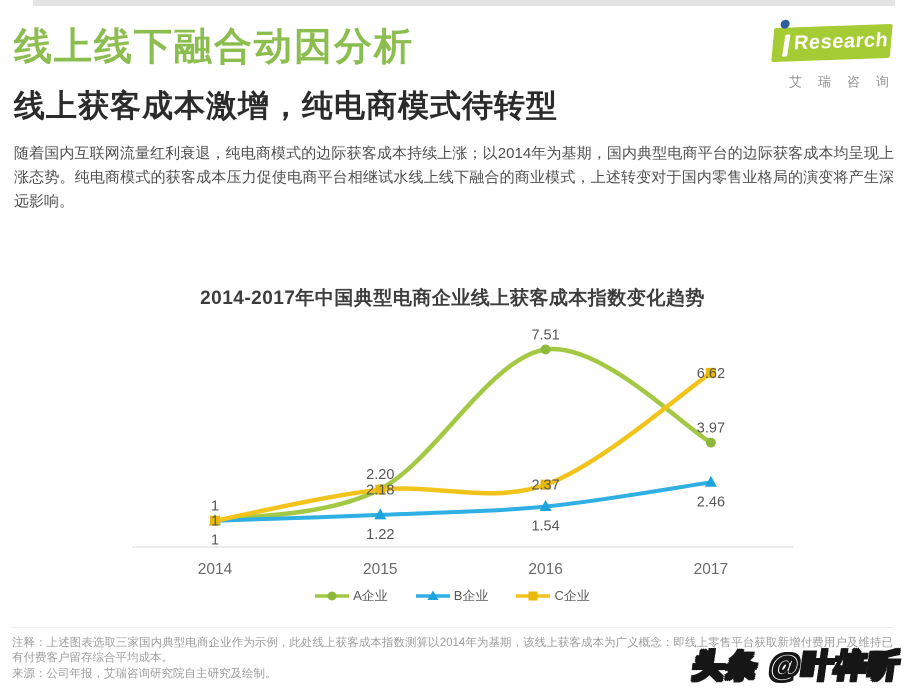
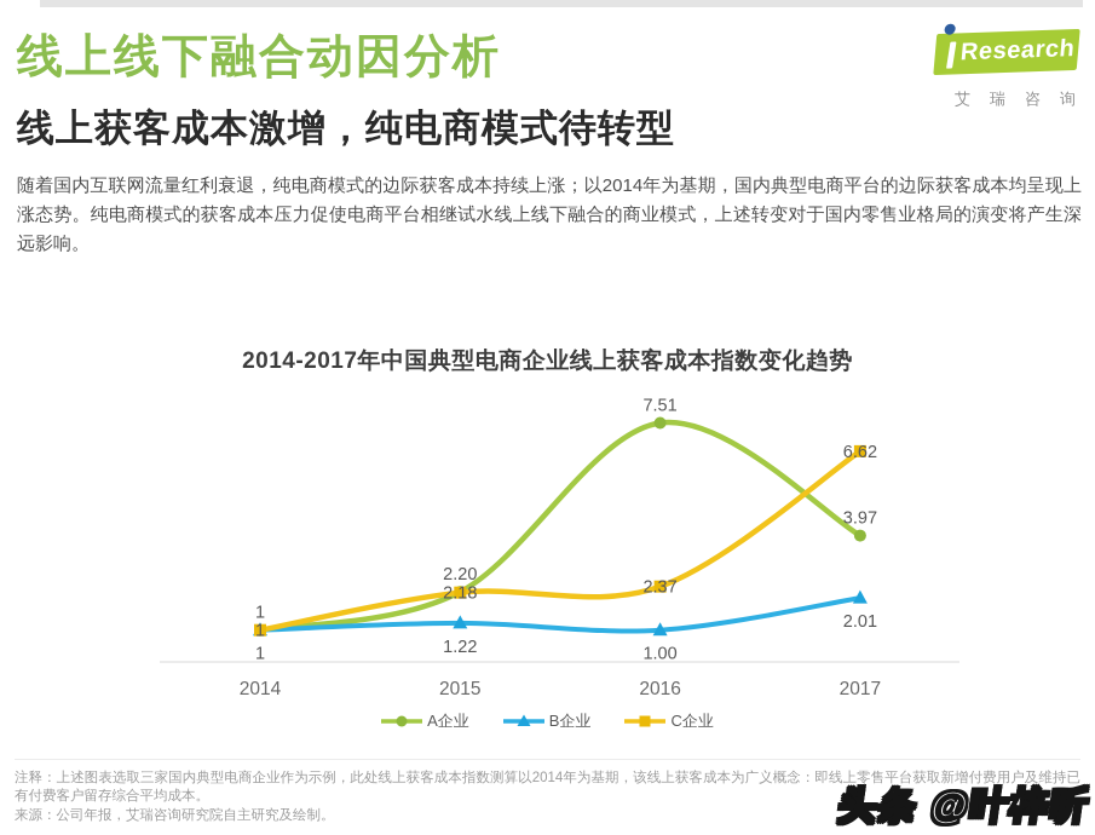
B企业/2016: 1.54 -> 1.00
B企业/2017: 2.46 -> 2.01
